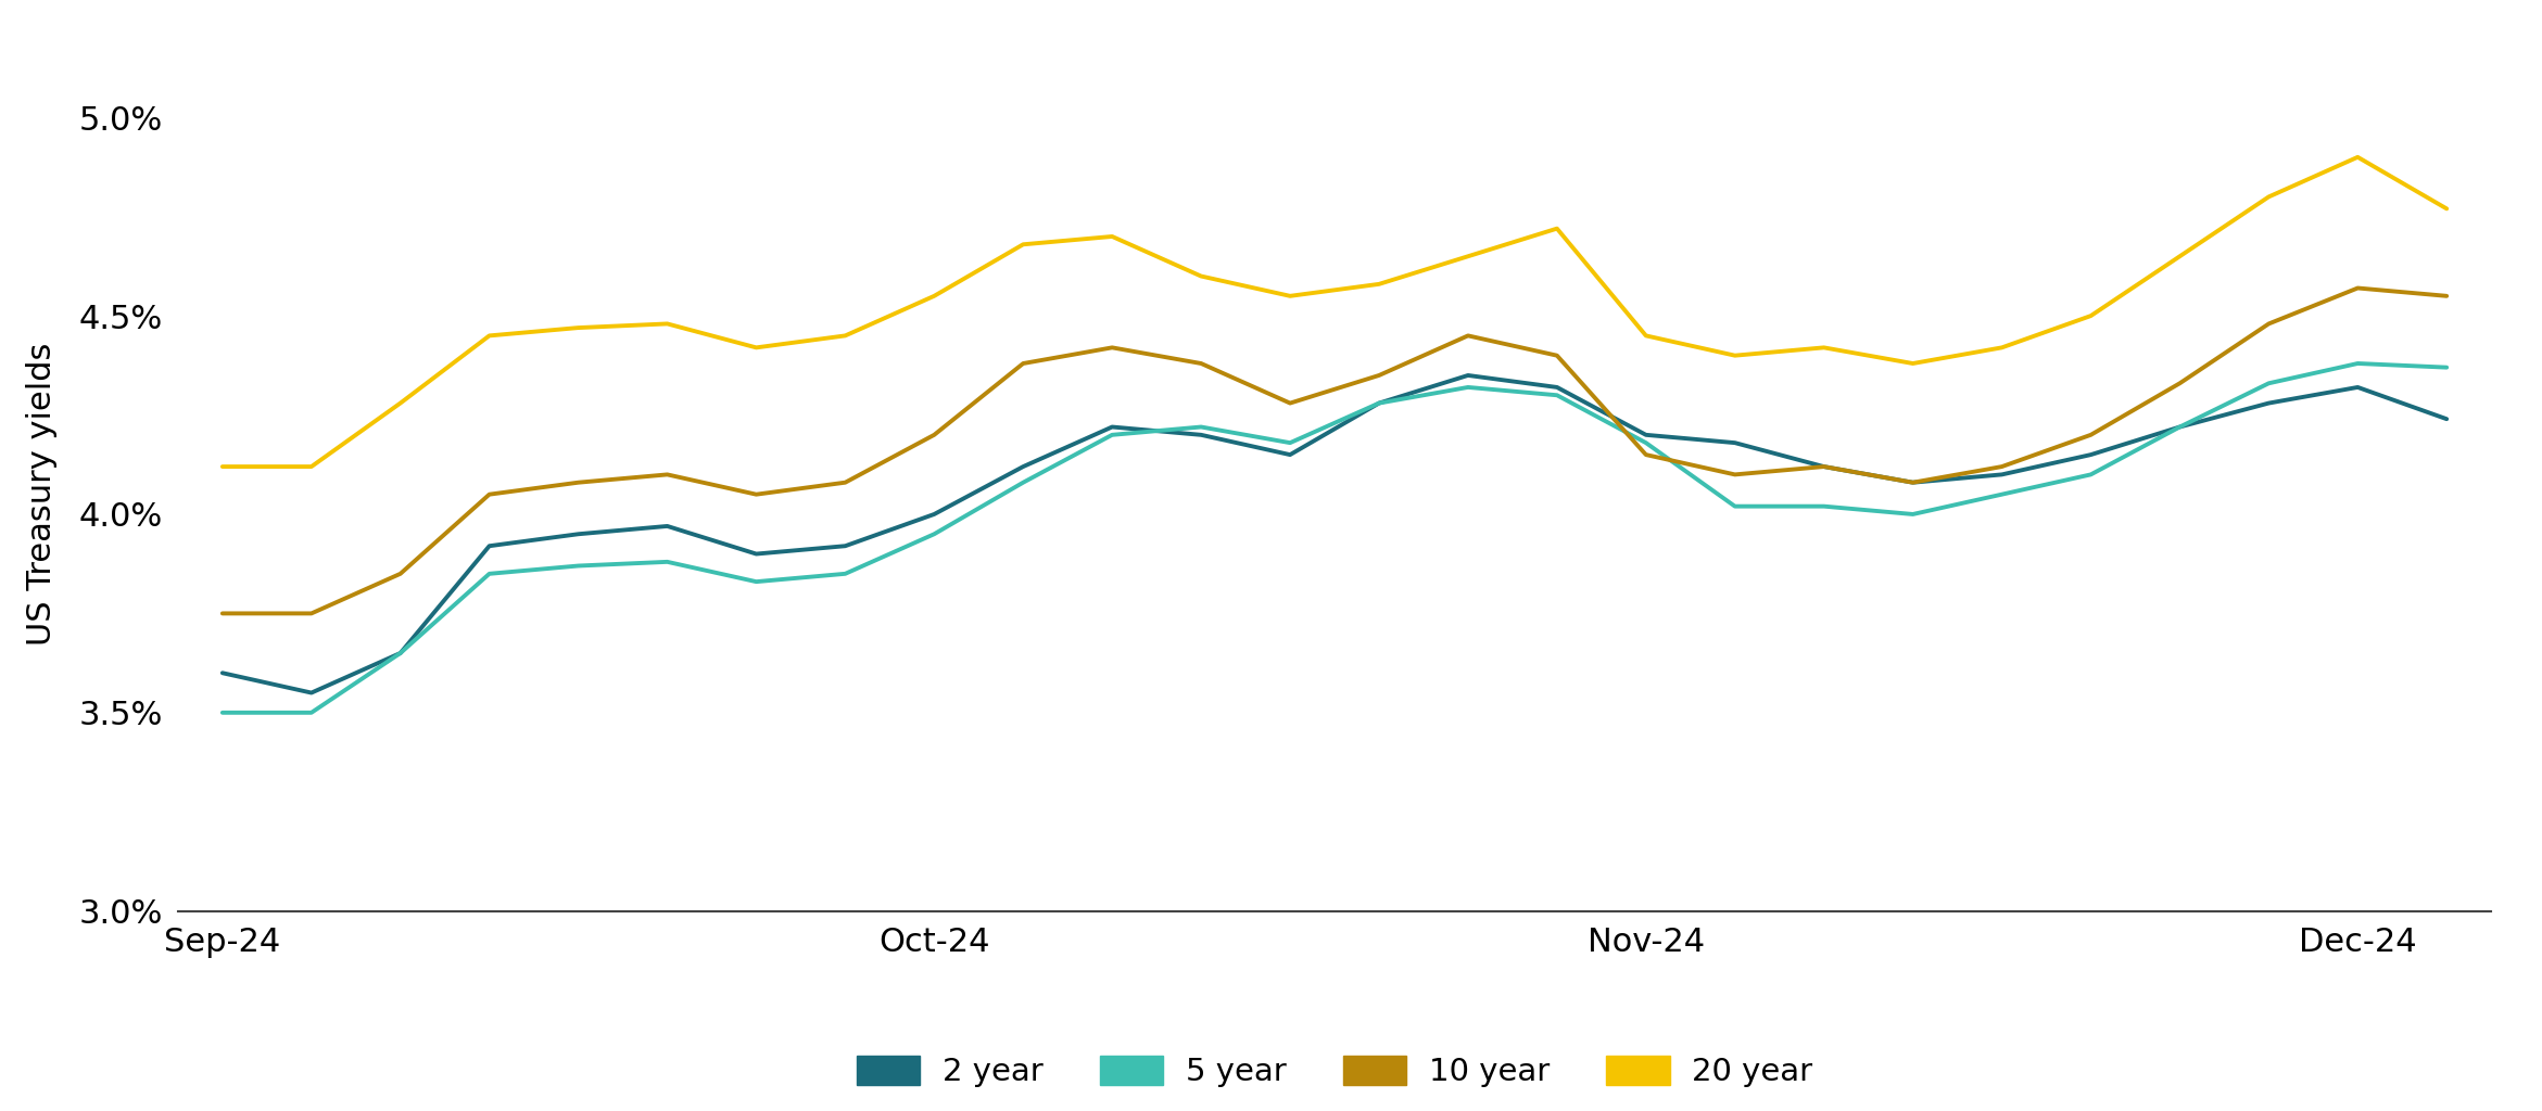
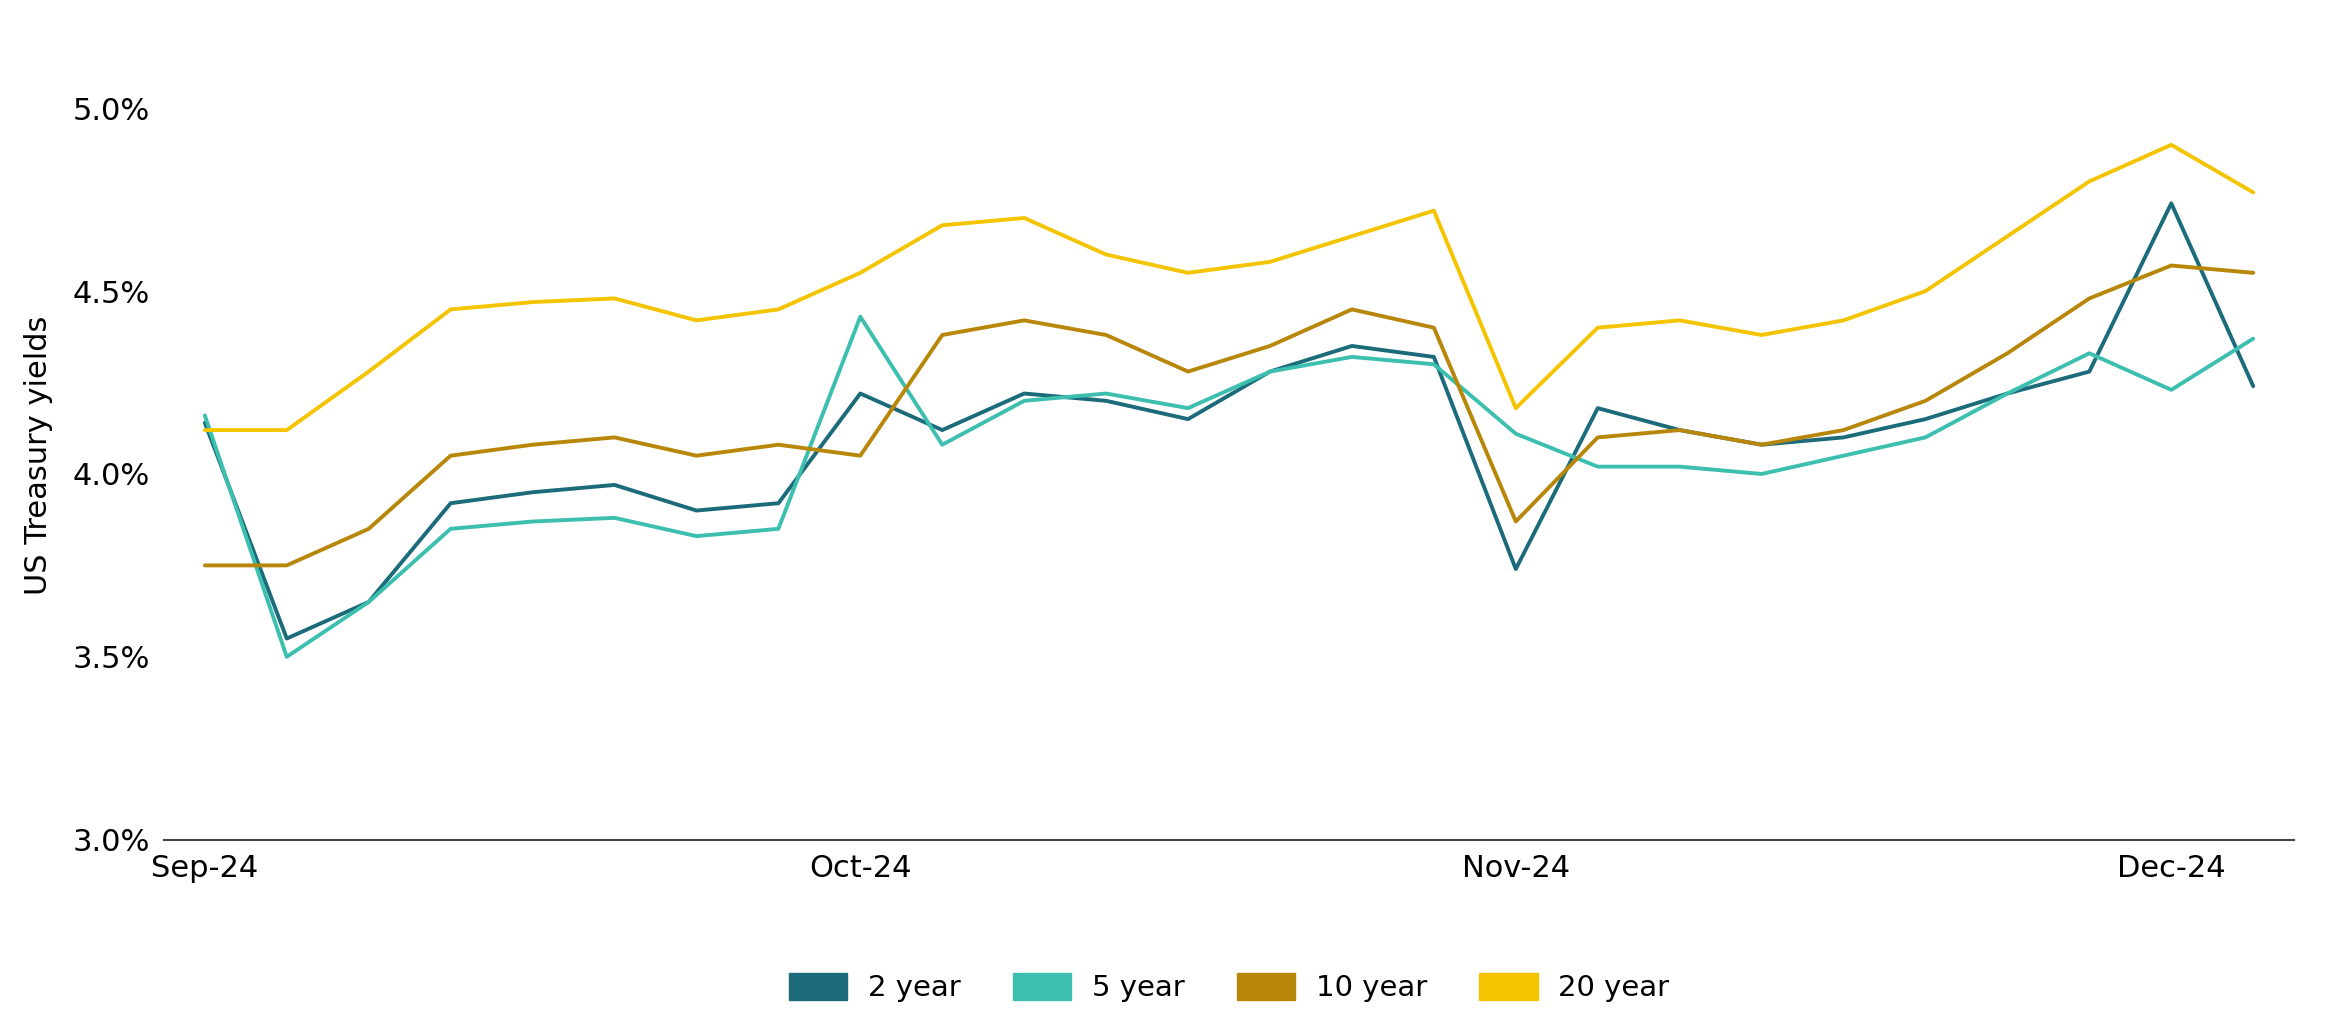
2 year/Sep-24: 3.60% -> 4.14%
5 year/Sep-24: 3.50% -> 4.16%
2 year/Oct-24: 4.00% -> 4.22%
5 year/Oct-24: 3.95% -> 4.43%
10 year/Oct-24: 4.20% -> 4.05%
2 year/Nov-24: 4.20% -> 3.74%
5 year/Nov-24: 4.18% -> 4.11%
10 year/Nov-24: 4.15% -> 3.87%
20 year/Nov-24: 4.45% -> 4.18%
2 year/Dec-24: 4.32% -> 4.74%
5 year/Dec-24: 4.38% -> 4.23%
